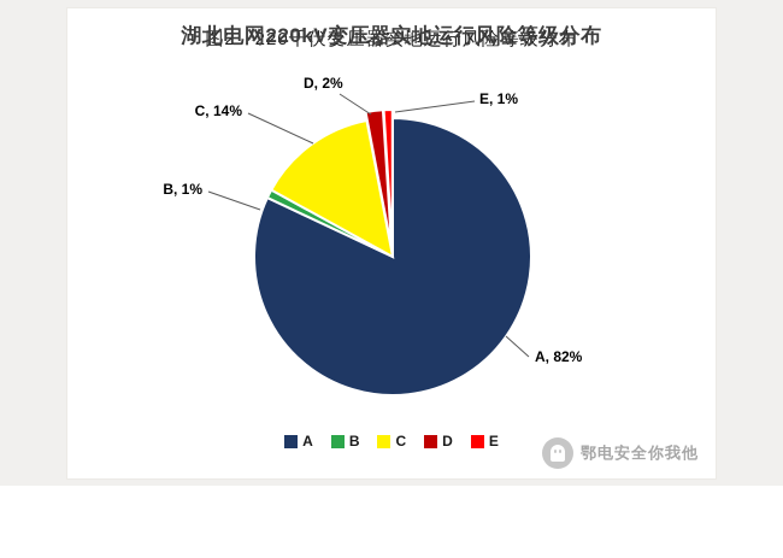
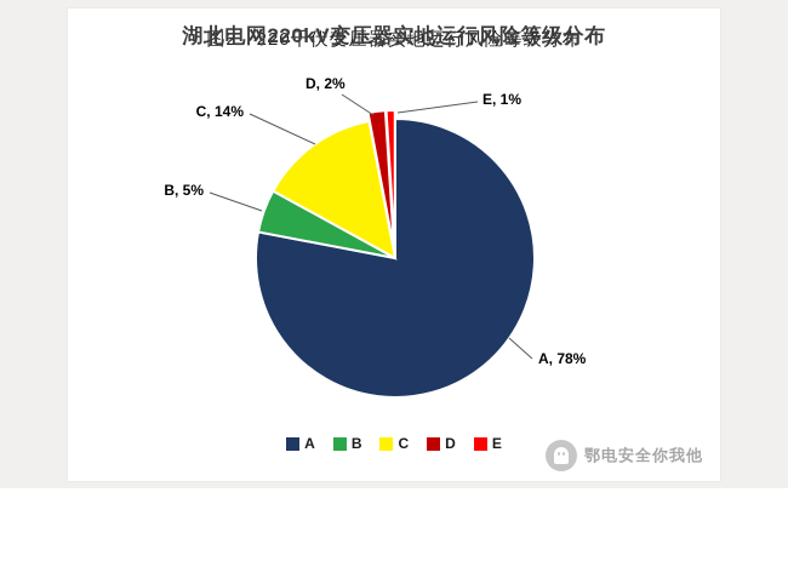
A: 82% -> 78%
B: 1% -> 5%
